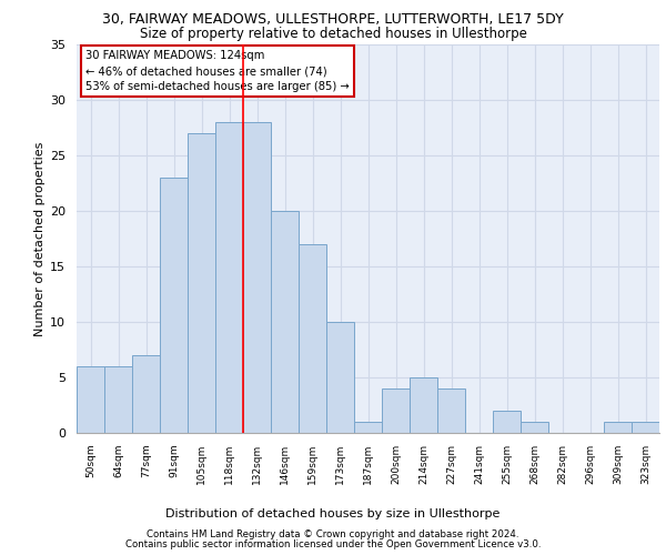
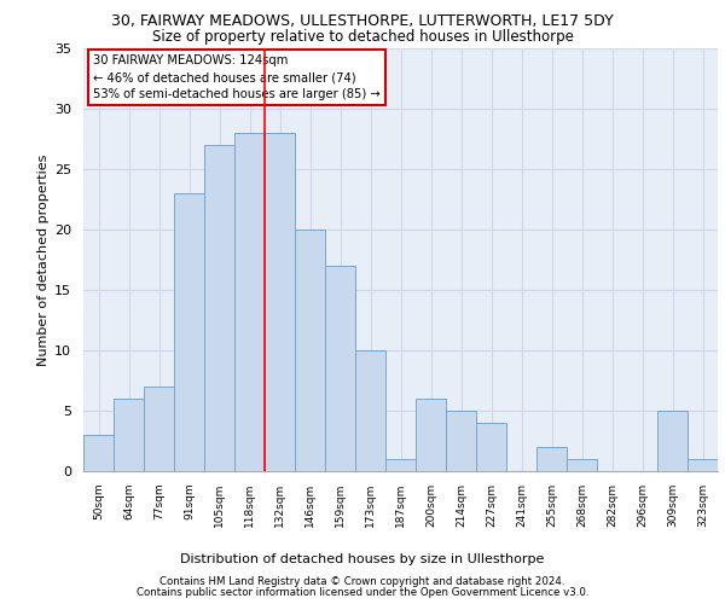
50sqm: 6 -> 3
200sqm: 4 -> 6
309sqm: 1 -> 5
